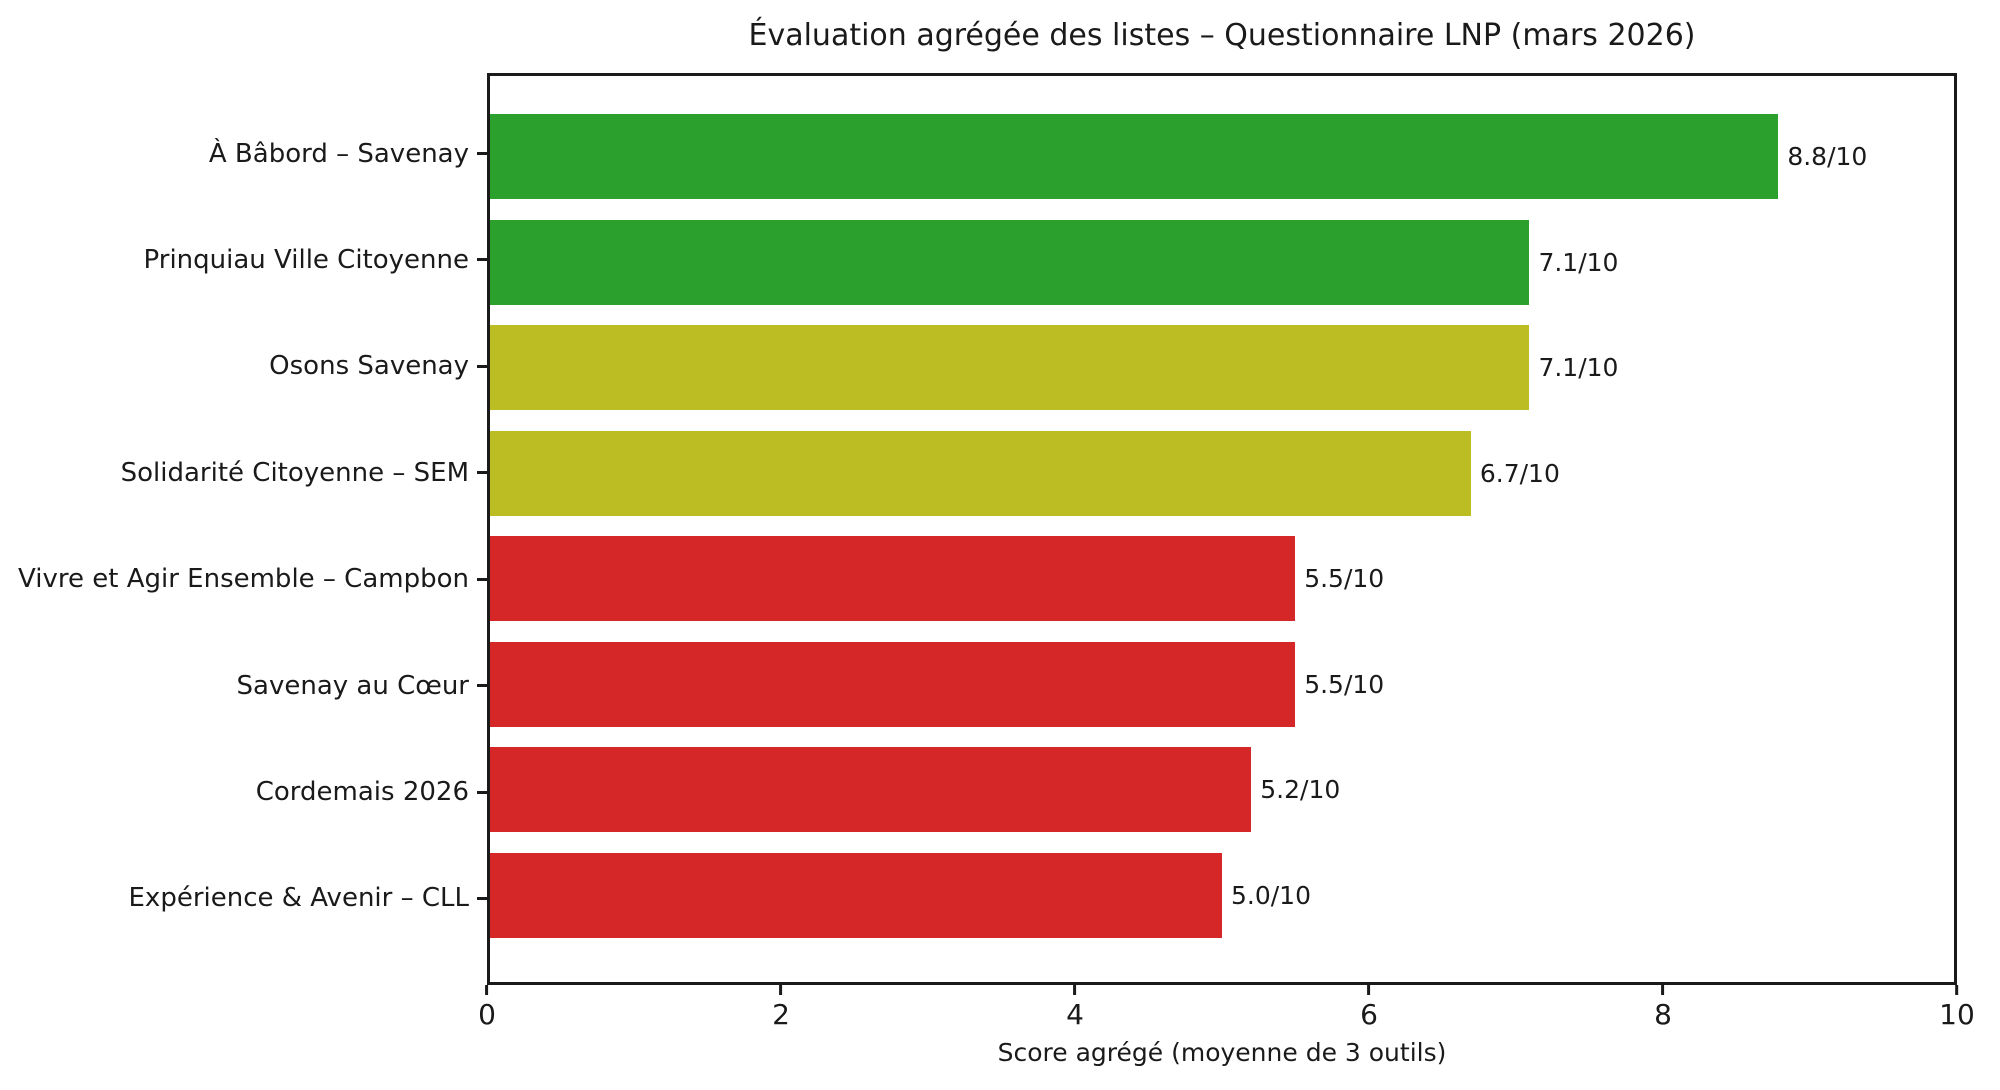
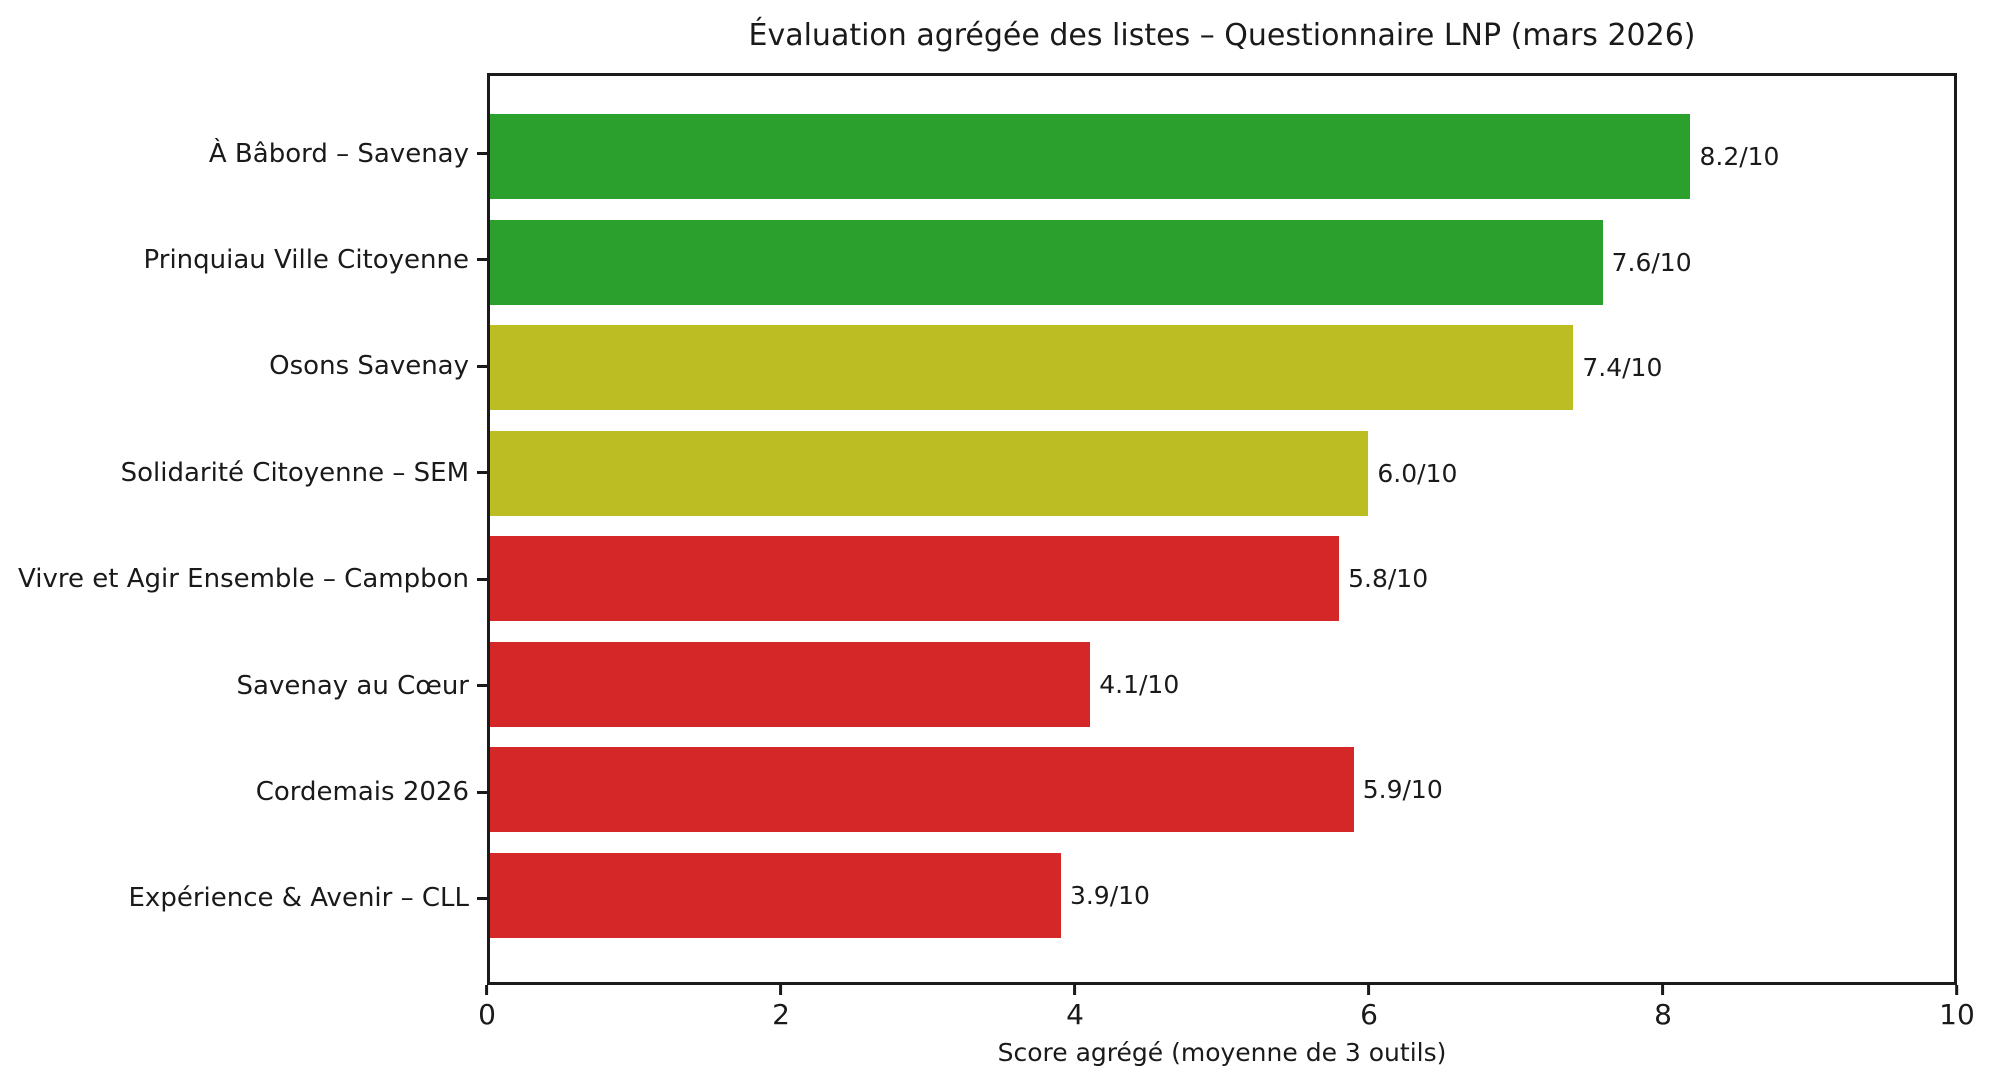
À Bâbord – Savenay: 8.8 -> 8.2
Prinquiau Ville Citoyenne: 7.1 -> 7.6
Osons Savenay: 7.1 -> 7.4
Solidarité Citoyenne – SEM: 6.7 -> 6.0
Vivre et Agir Ensemble – Campbon: 5.5 -> 5.8
Savenay au Cœur: 5.5 -> 4.1
Cordemais 2026: 5.2 -> 5.9
Expérience & Avenir – CLL: 5.0 -> 3.9
